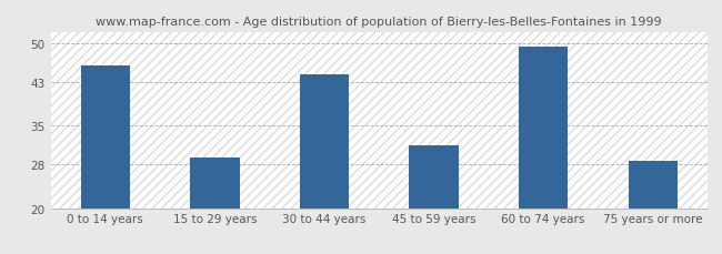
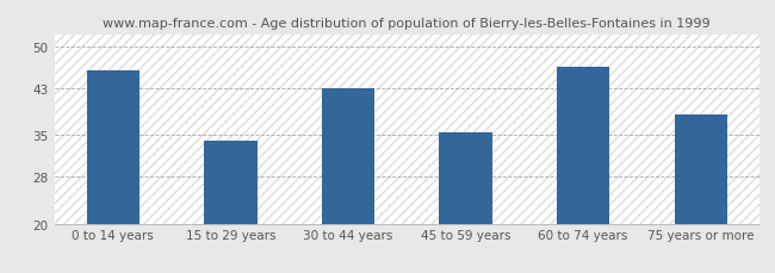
15 to 29 years: 29.2 -> 34.0
30 to 44 years: 44.3 -> 43.0
45 to 59 years: 31.5 -> 35.5
60 to 74 years: 49.3 -> 46.5
75 years or more: 28.6 -> 38.5
